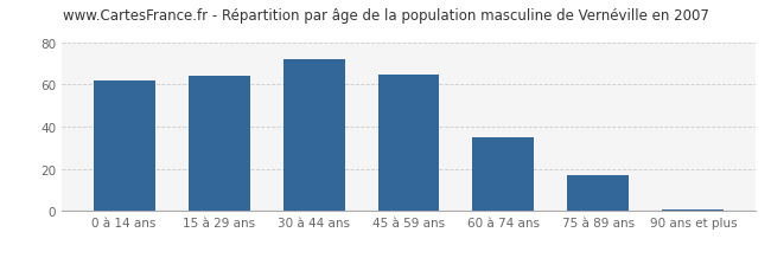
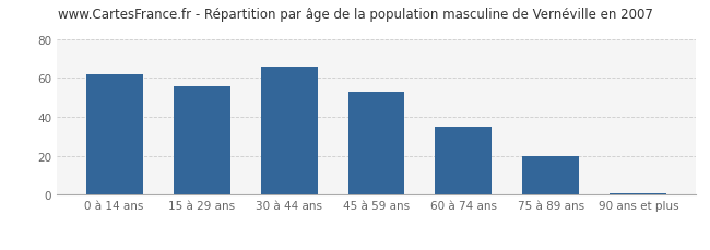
15 à 29 ans: 64 -> 56
30 à 44 ans: 72 -> 66
45 à 59 ans: 65 -> 53
75 à 89 ans: 17 -> 20
